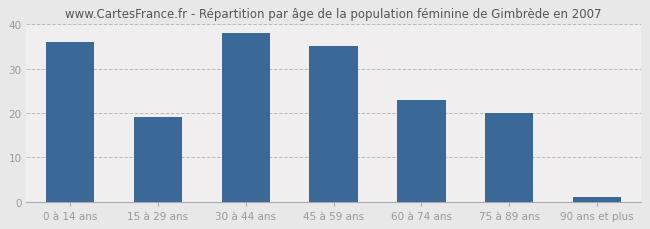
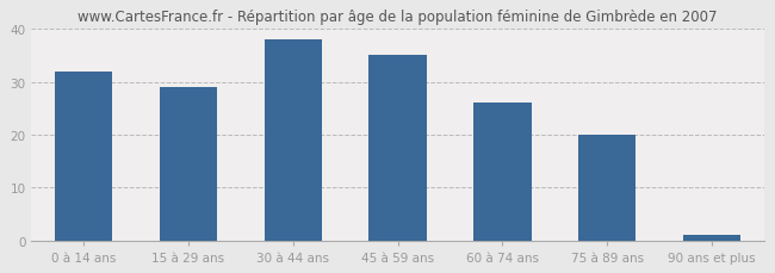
0 à 14 ans: 36 -> 32
15 à 29 ans: 19 -> 29
60 à 74 ans: 23 -> 26
